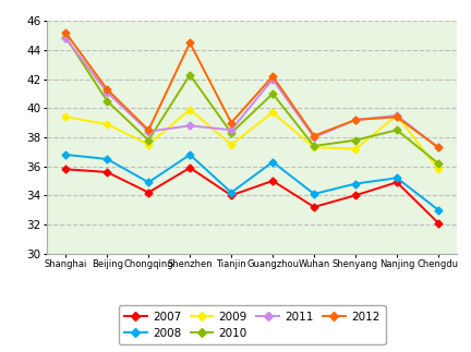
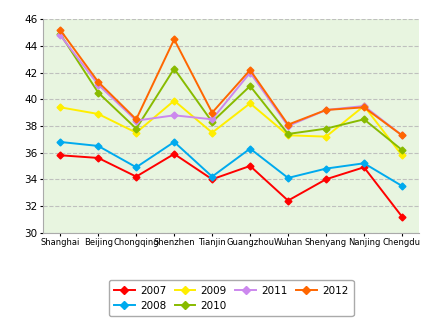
2007/Wuhan: 33.2 -> 32.4
2007/Chengdu: 32.1 -> 31.2
2008/Chengdu: 33.0 -> 33.5
